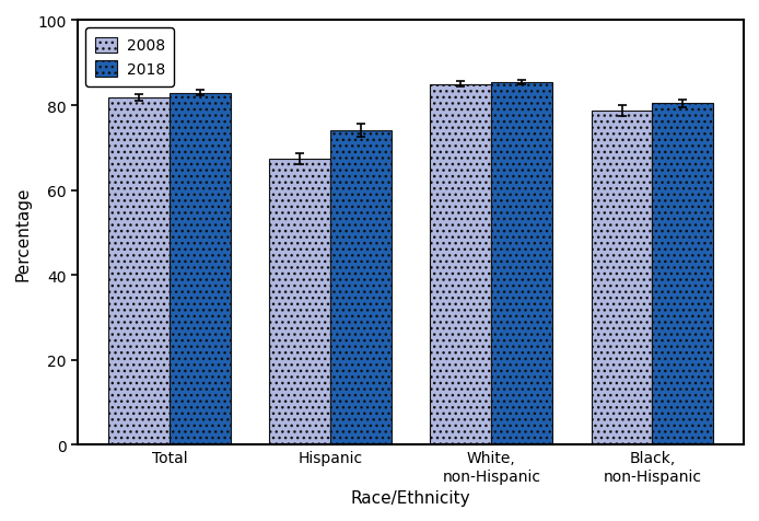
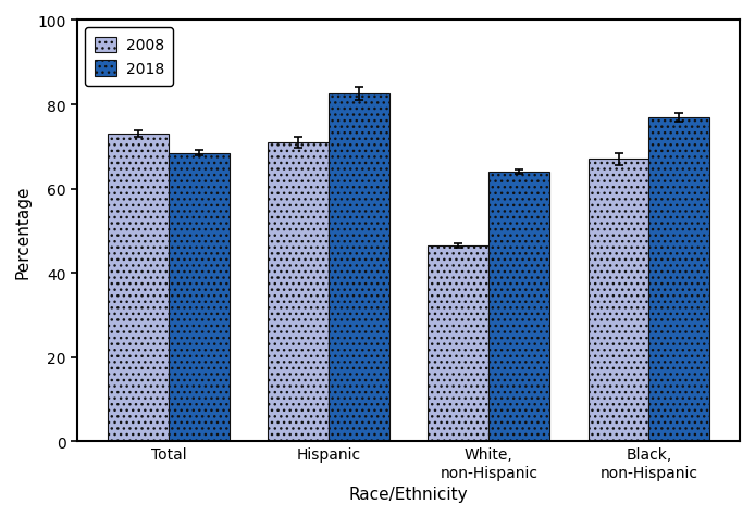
2008/Total: 81.8 -> 73.0
2018/Total: 82.9 -> 68.5
2008/Hispanic: 67.3 -> 71.0
2018/Hispanic: 74.1 -> 82.5
2008/White, non-Hispanic: 85.0 -> 46.5
2018/White, non-Hispanic: 85.5 -> 64.0
2008/Black, non-Hispanic: 78.7 -> 67.0
2018/Black, non-Hispanic: 80.4 -> 77.0
